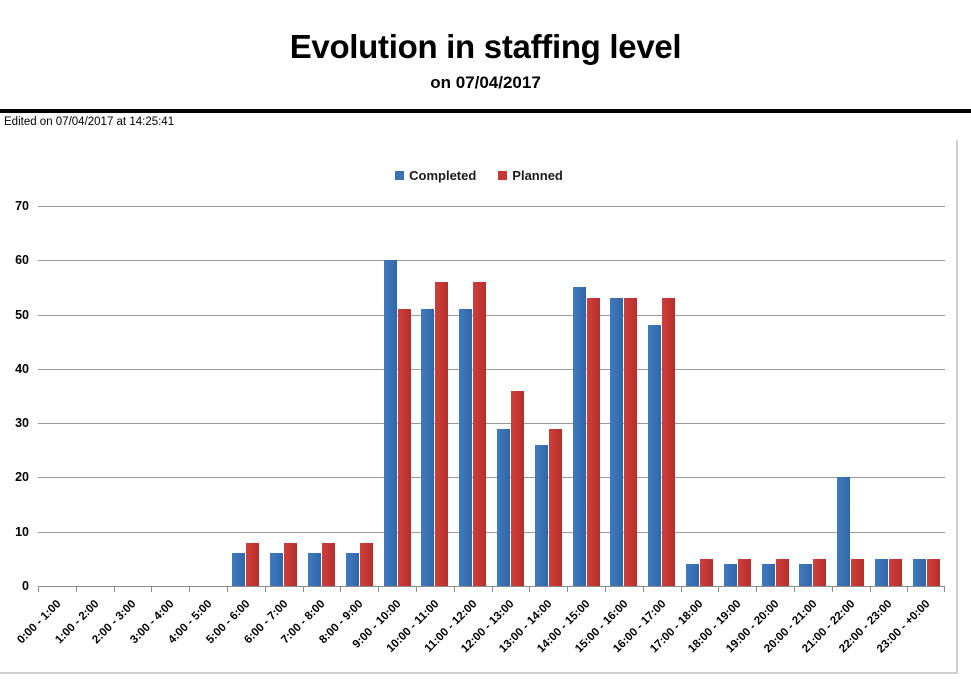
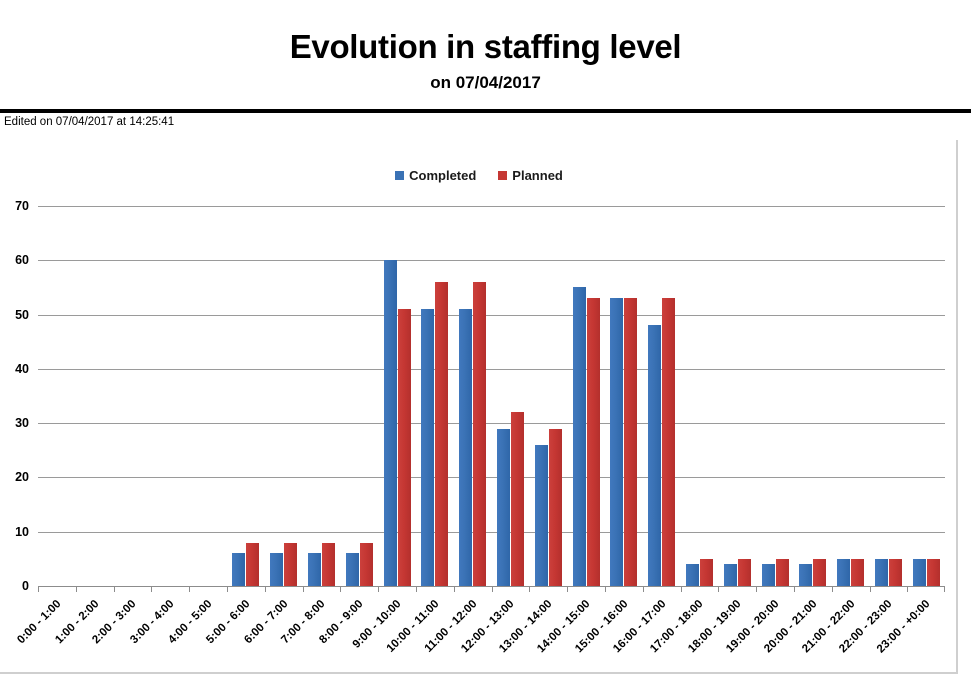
Planned/12:00 - 13:00: 36 -> 32
Completed/21:00 - 22:00: 20 -> 5
